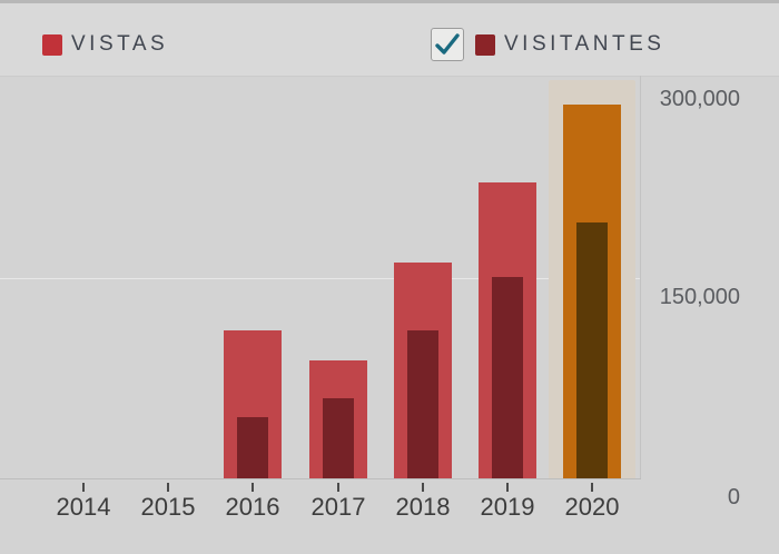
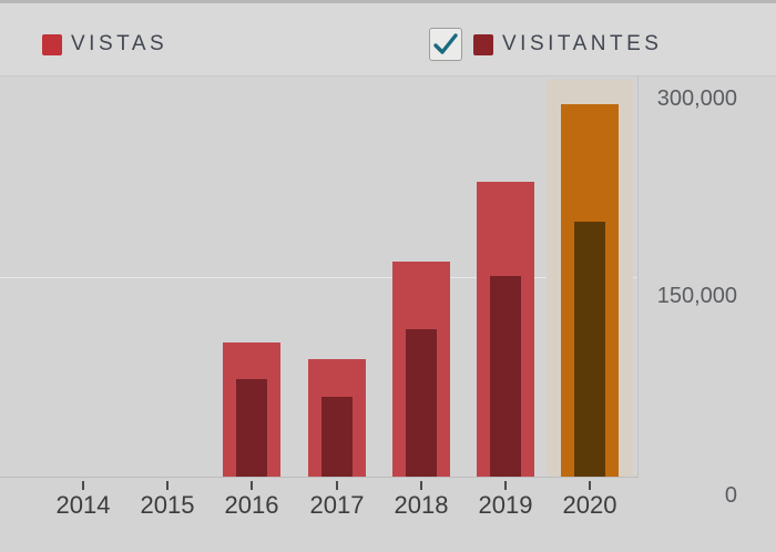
VISTAS/2016: 111000 -> 101000
VISITANTES/2016: 46000 -> 73000
